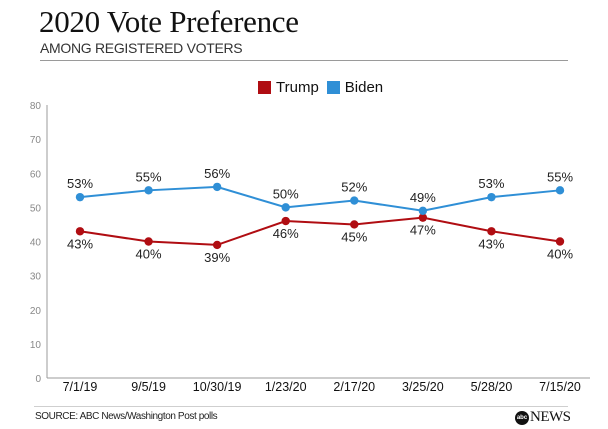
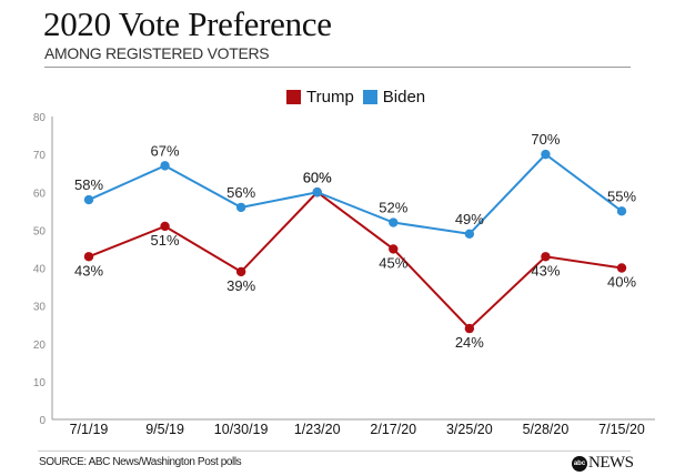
Biden/7/1/19: 53% -> 58%
Trump/9/5/19: 40% -> 51%
Biden/9/5/19: 55% -> 67%
Trump/1/23/20: 46% -> 60%
Biden/1/23/20: 50% -> 60%
Trump/3/25/20: 47% -> 24%
Biden/5/28/20: 53% -> 70%
